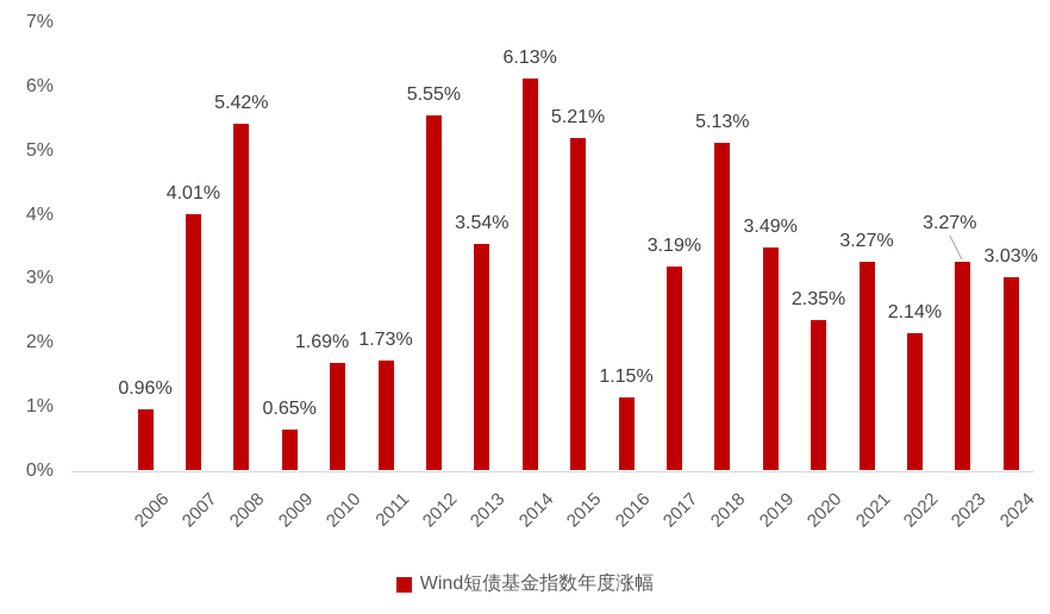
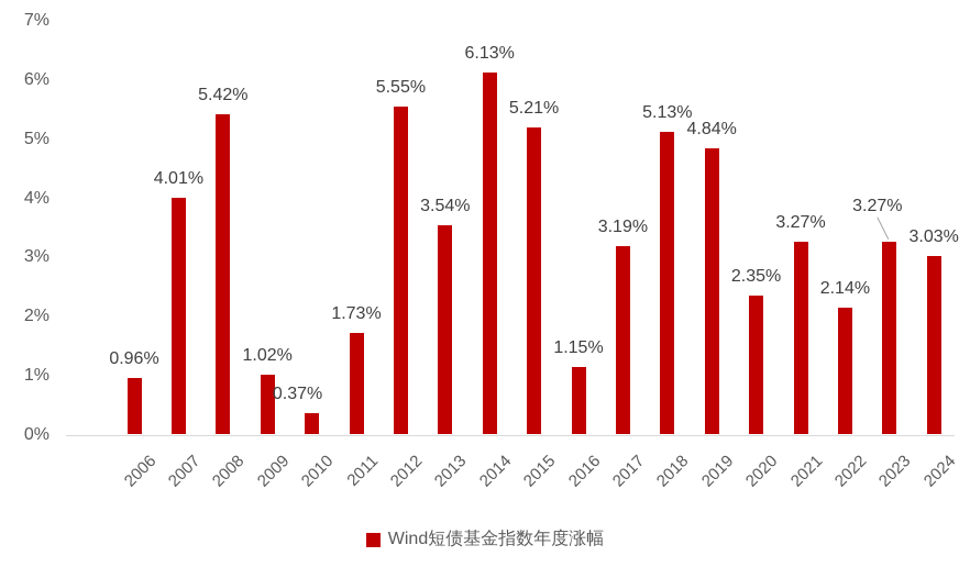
2009: 0.65% -> 1.02%
2010: 1.69% -> 0.37%
2019: 3.49% -> 4.84%
